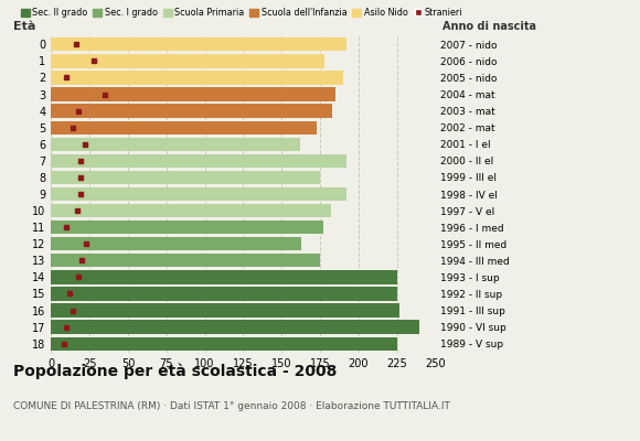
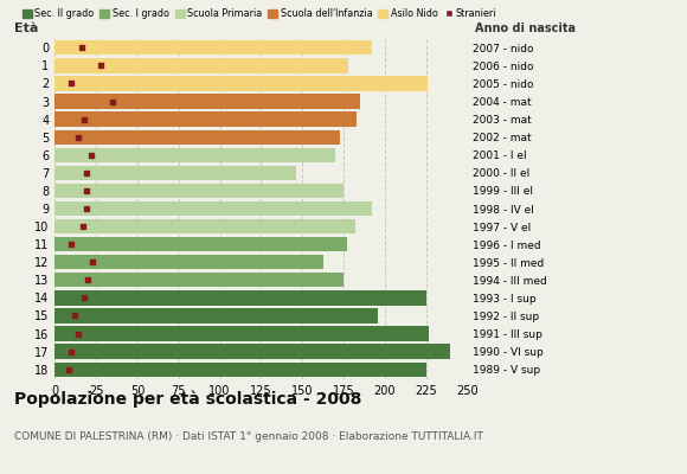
2: 190 -> 226
6: 162 -> 170
7: 192 -> 146
15: 225 -> 196
